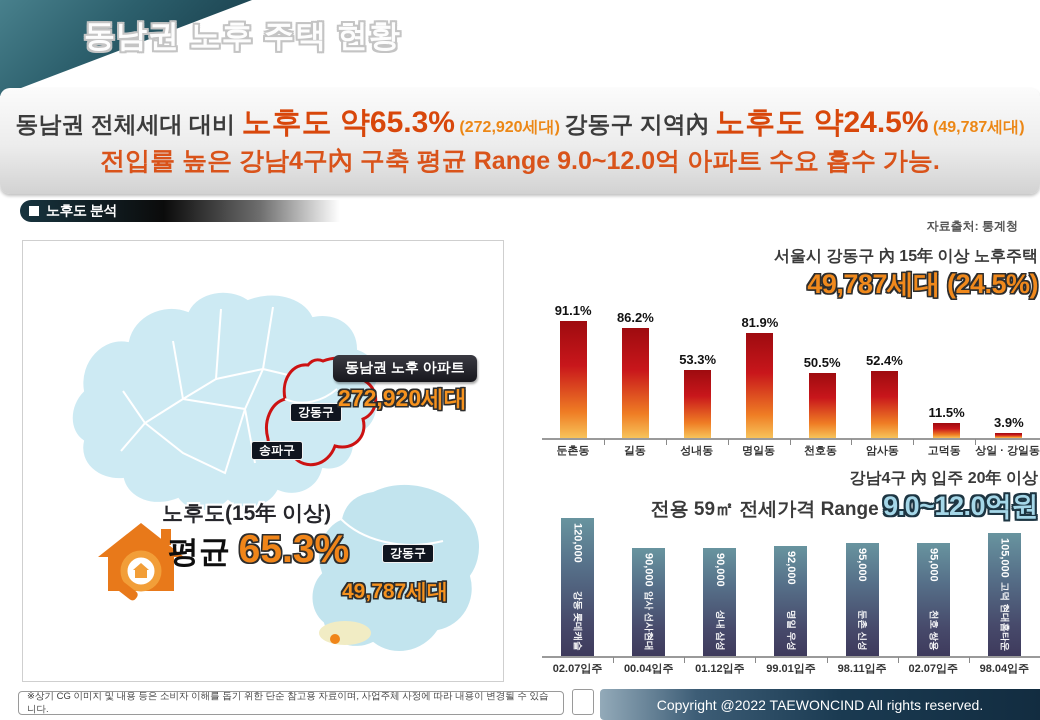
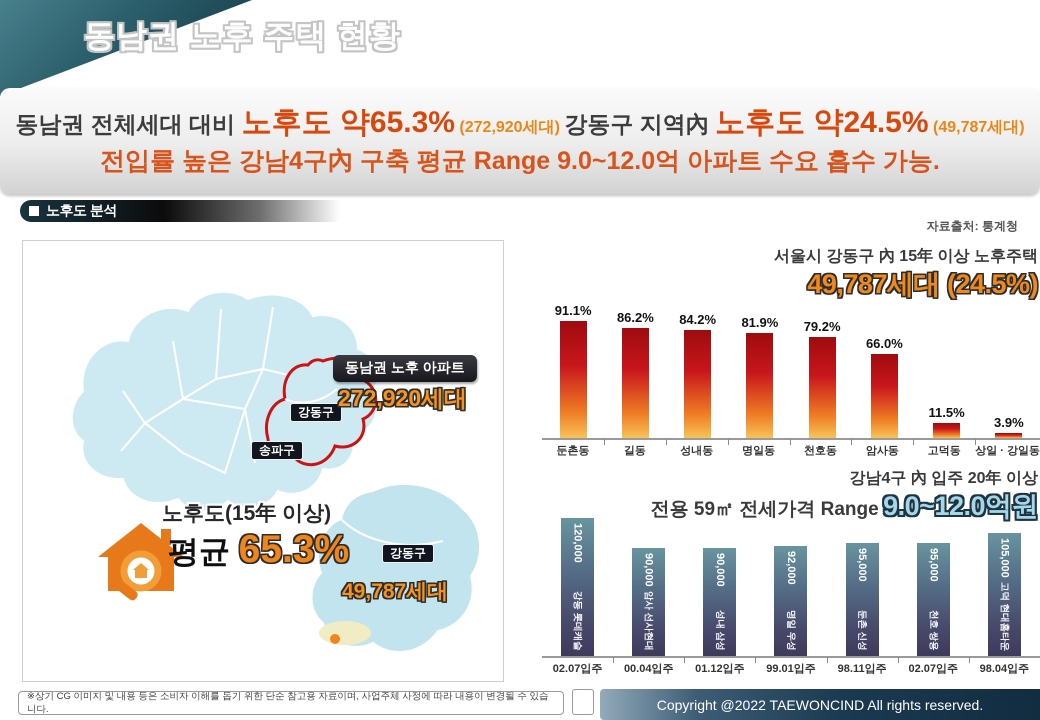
서울시 강동구 內 15年 이상 노후주택/성내동: 53.3% -> 84.2%
서울시 강동구 內 15年 이상 노후주택/천호동: 50.5% -> 79.2%
서울시 강동구 內 15年 이상 노후주택/암사동: 52.4% -> 66.0%
